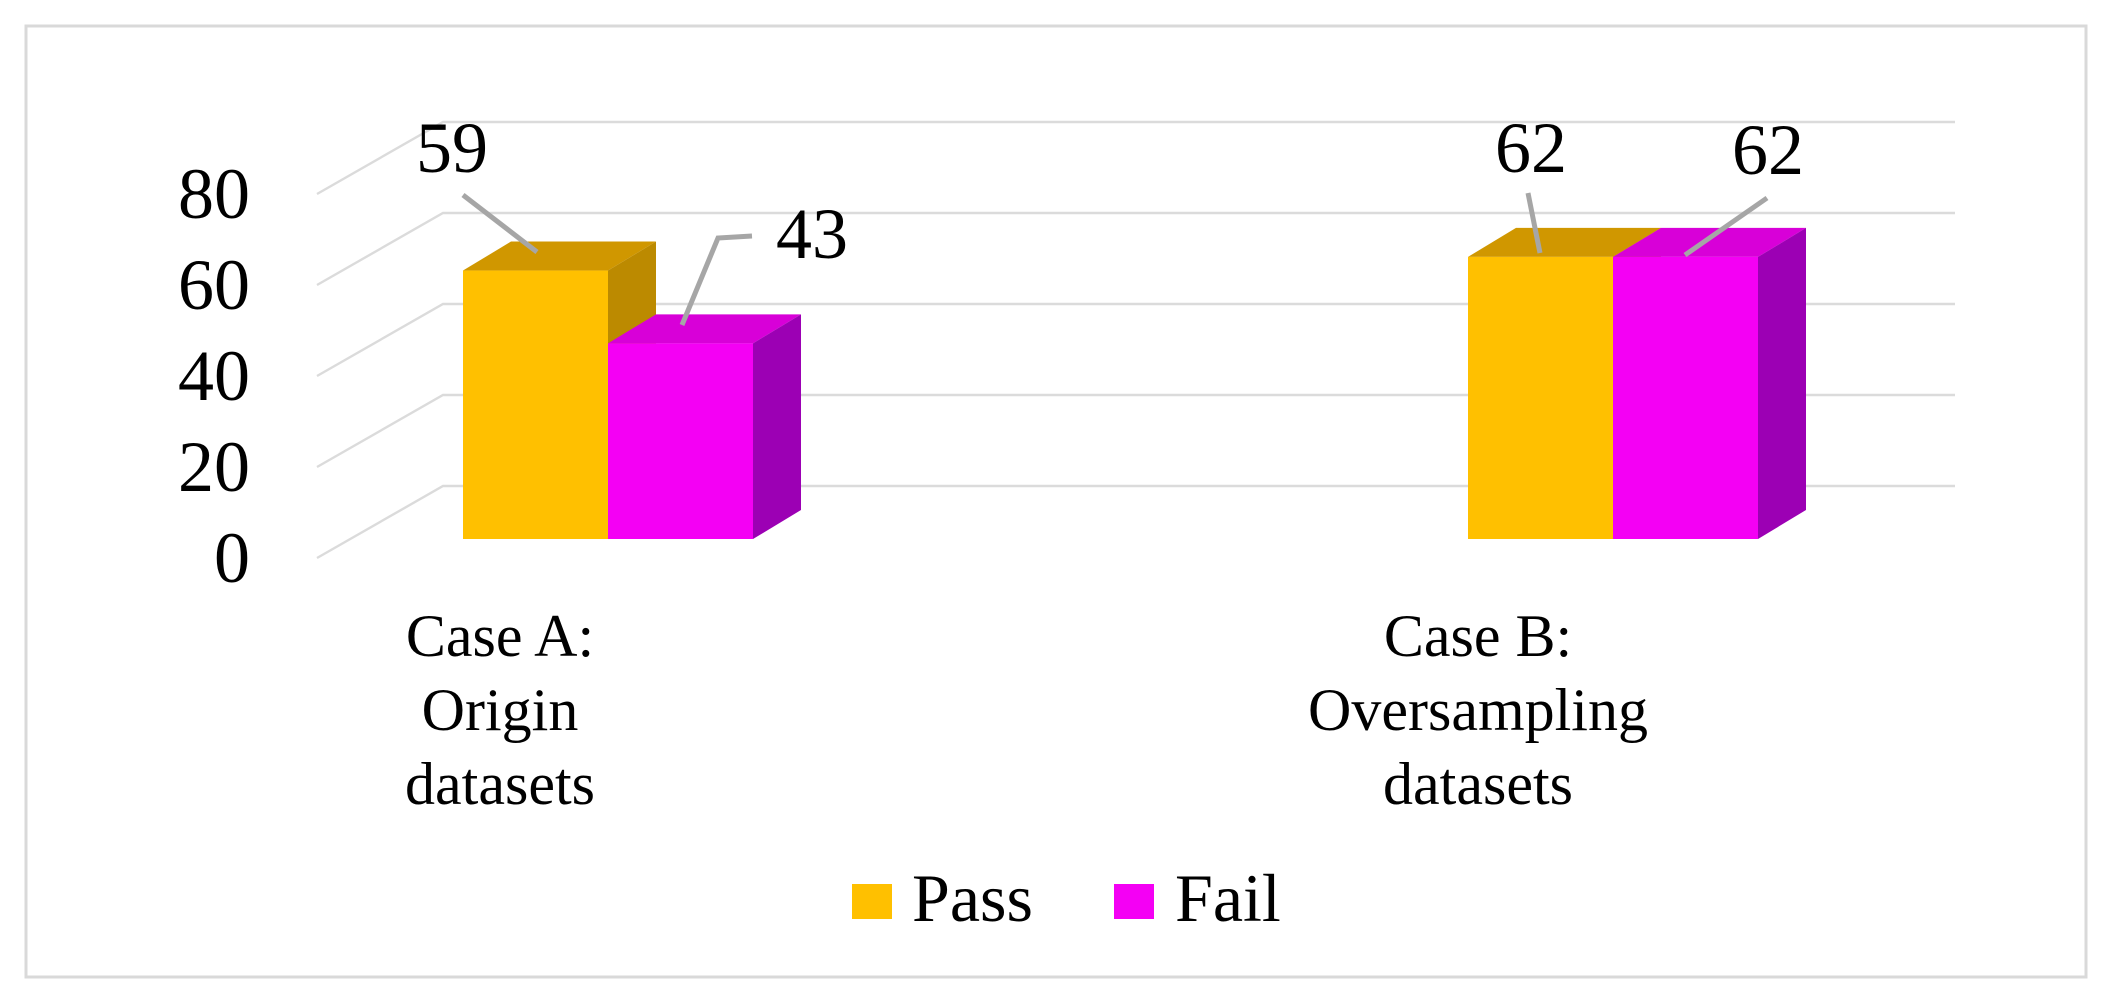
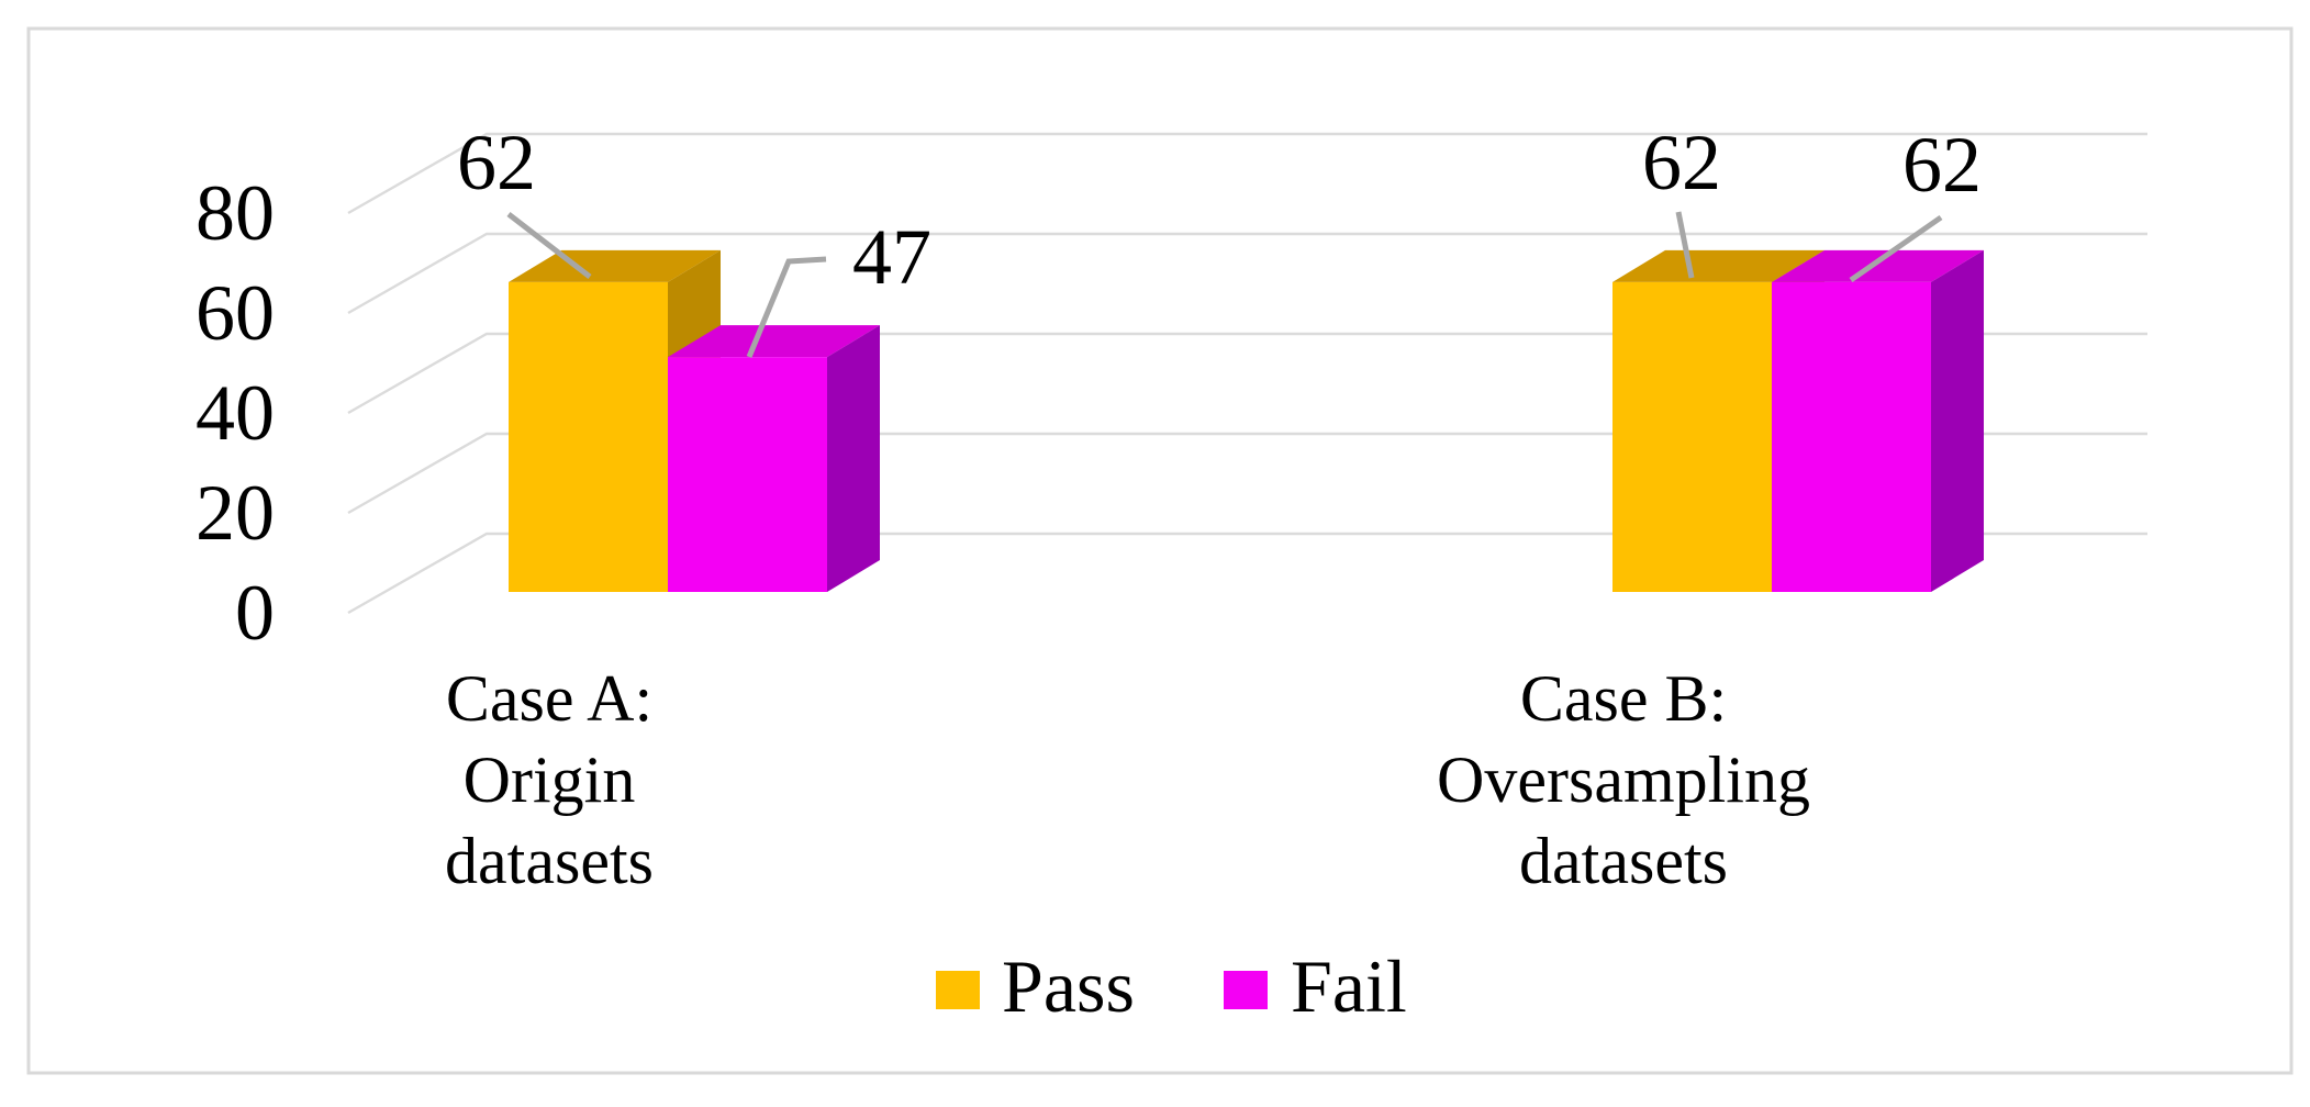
Pass/Case A: Origin datasets: 59 -> 62
Fail/Case A: Origin datasets: 43 -> 47
